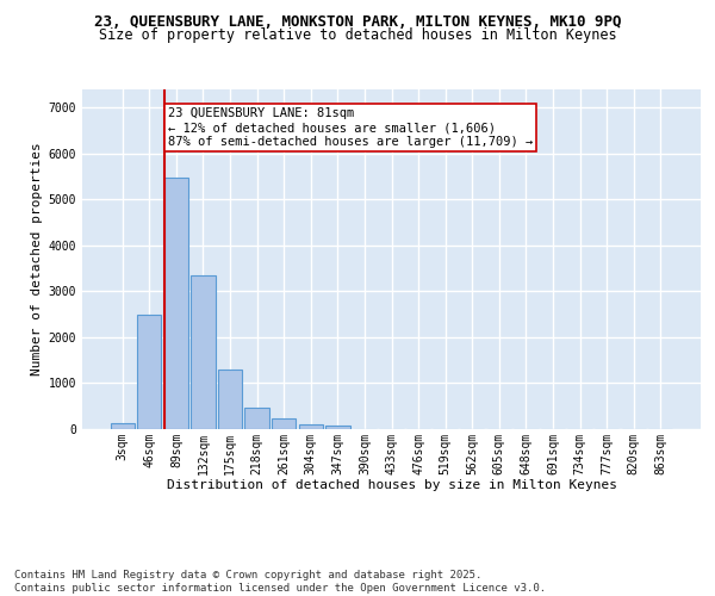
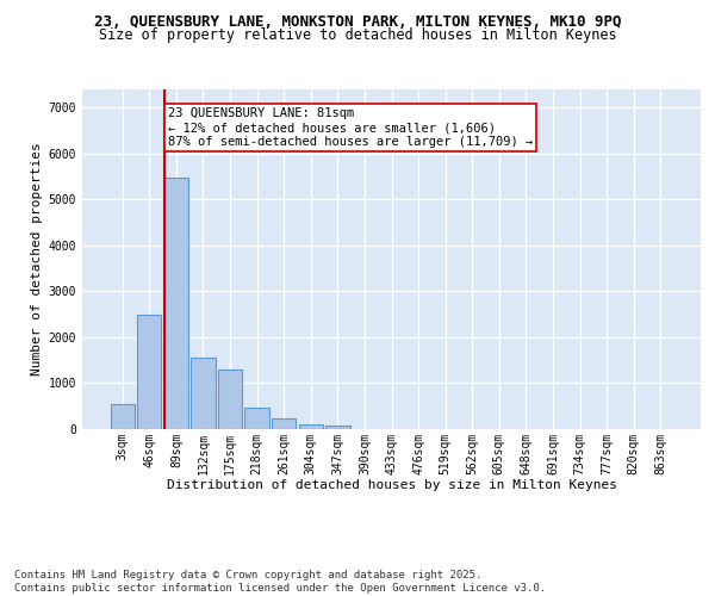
3sqm: 120 -> 550
132sqm: 3350 -> 1550
